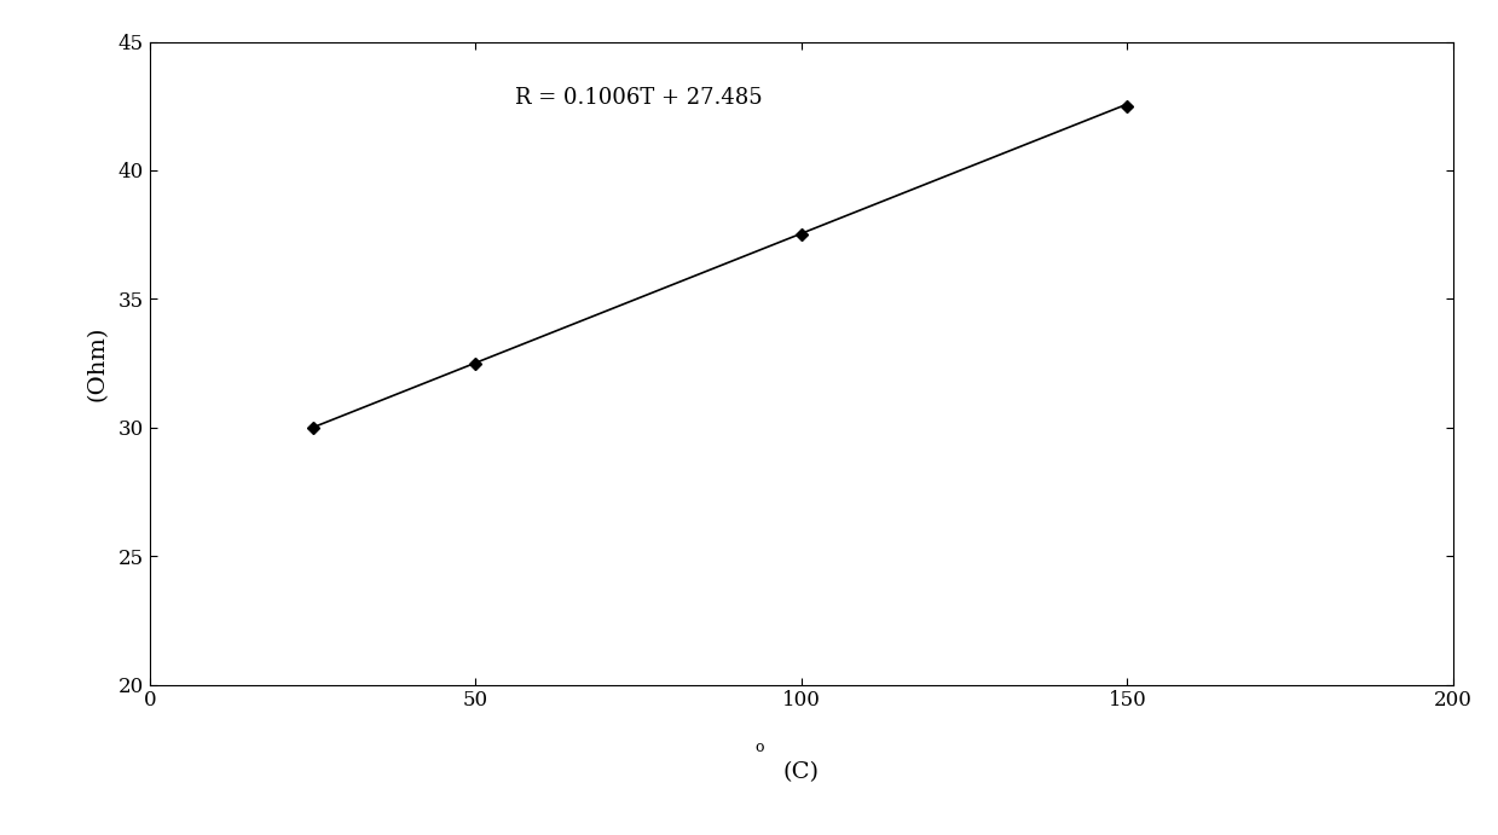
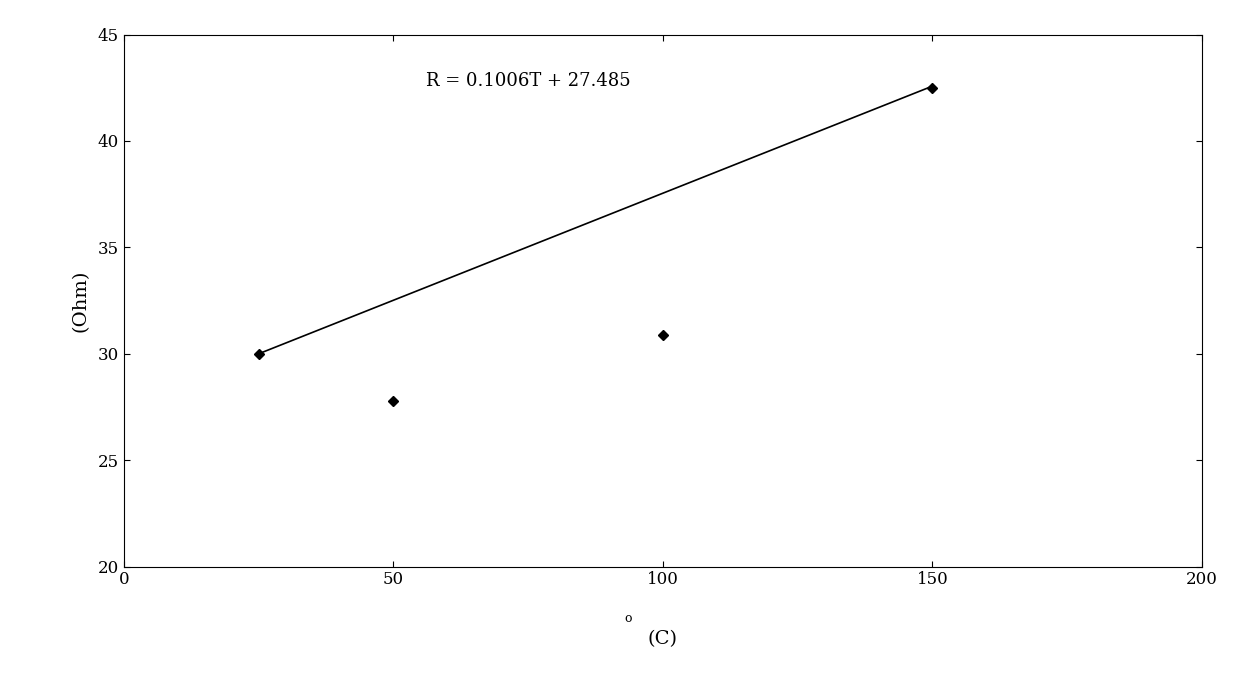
50: 32.5 -> 27.8
100: 37.5 -> 30.9
